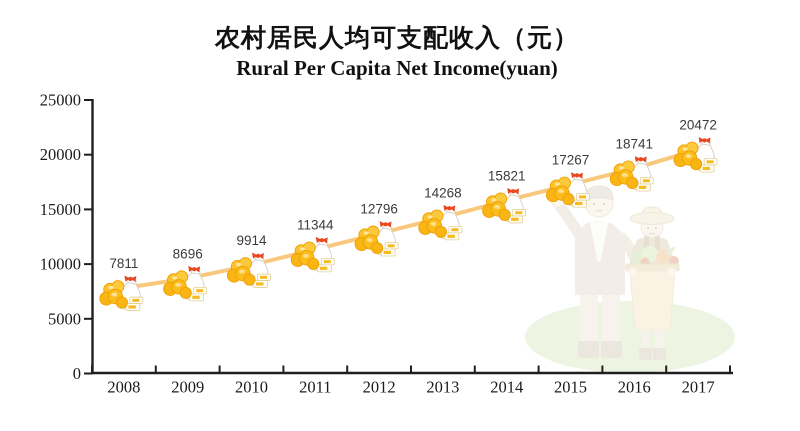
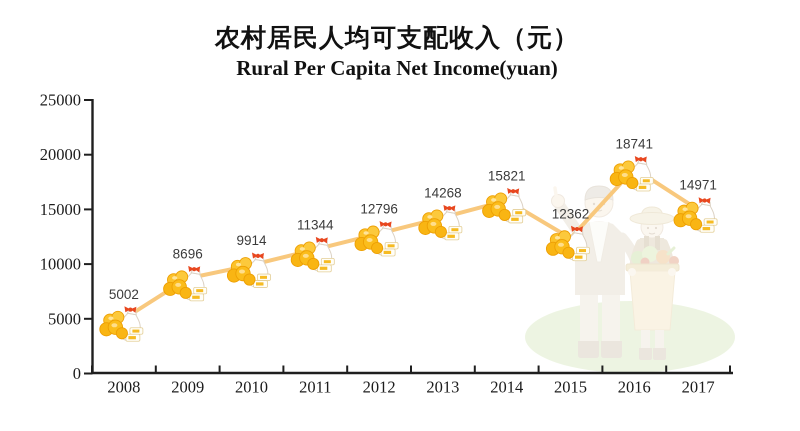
2008: 7811 -> 5002
2015: 17267 -> 12362
2017: 20472 -> 14971
